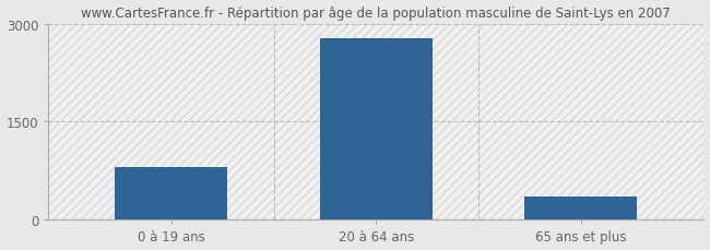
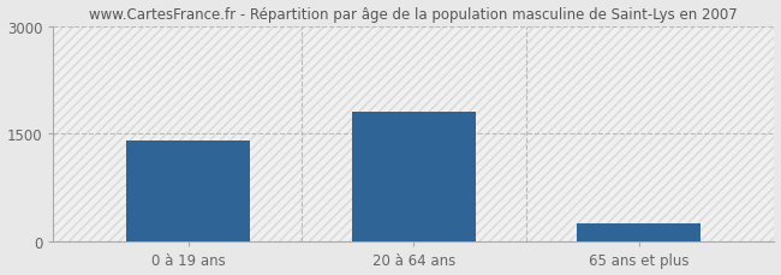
0 à 19 ans: 800 -> 1410
20 à 64 ans: 2780 -> 1810
65 ans et plus: 360 -> 250
